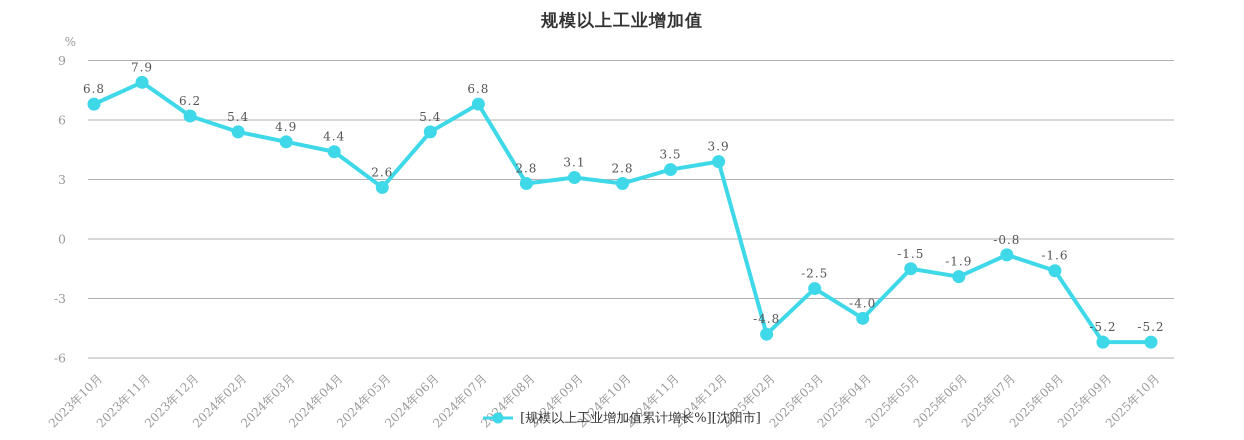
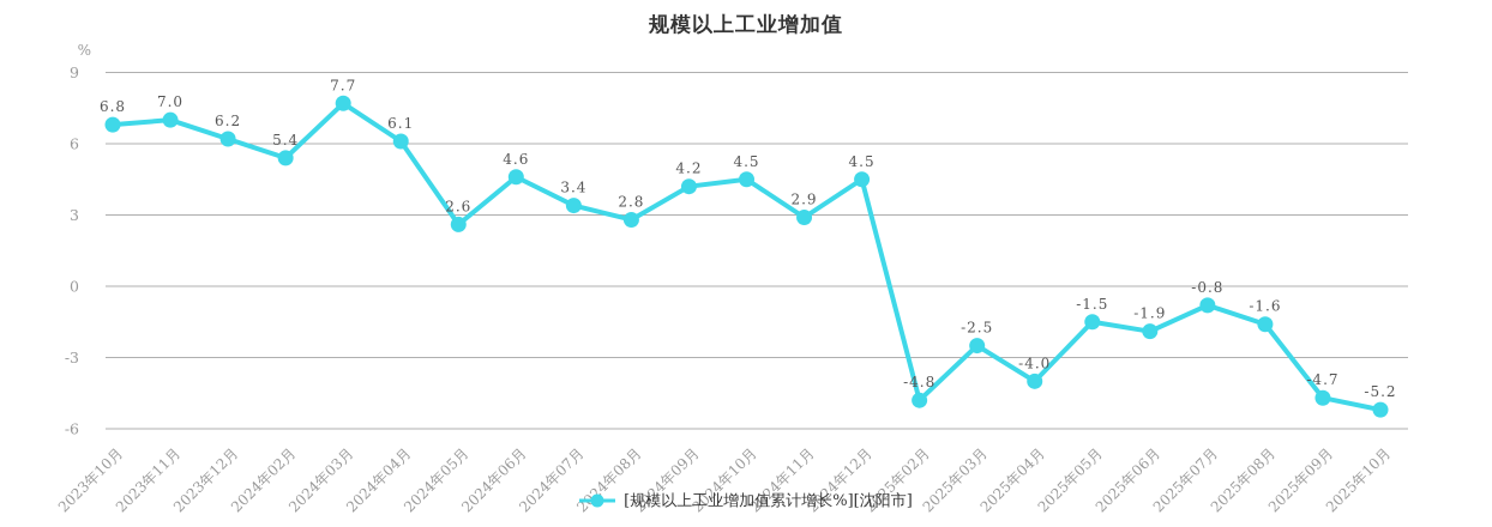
2023年11月: 7.9 -> 7.0
2024年03月: 4.9 -> 7.7
2024年04月: 4.4 -> 6.1
2024年06月: 5.4 -> 4.6
2024年07月: 6.8 -> 3.4
2024年09月: 3.1 -> 4.2
2024年10月: 2.8 -> 4.5
2024年11月: 3.5 -> 2.9
2024年12月: 3.9 -> 4.5
2025年09月: -5.2 -> -4.7
